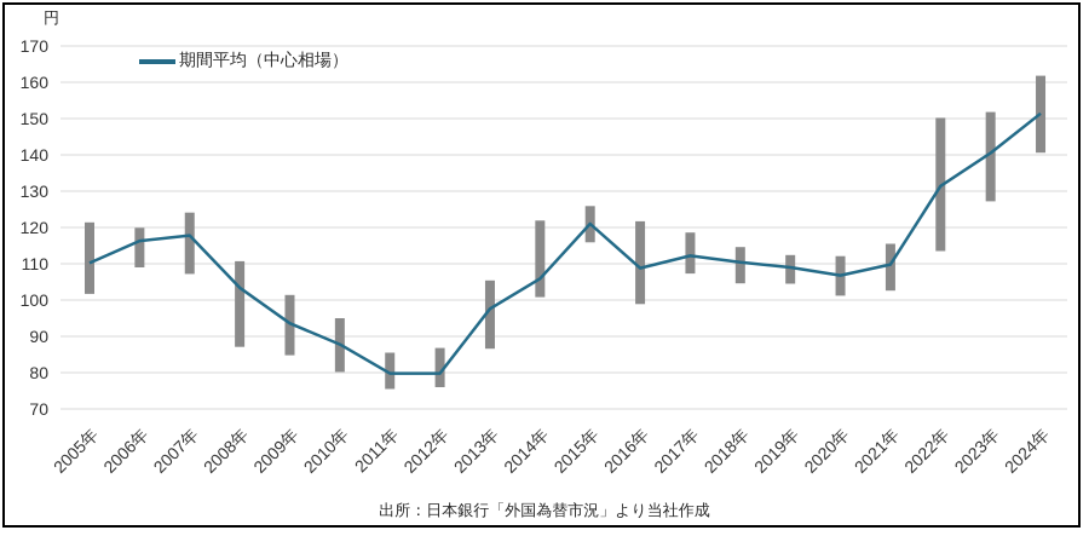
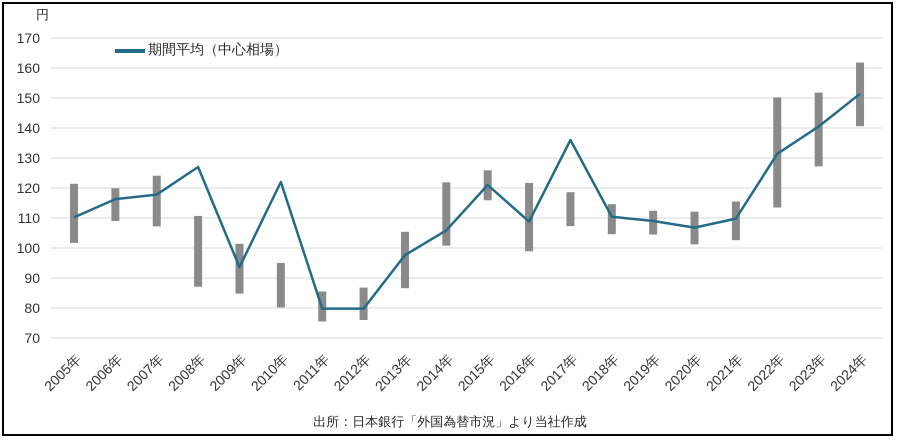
2008年: 103 -> 127
2010年: 88 -> 122
2017年: 112 -> 136
